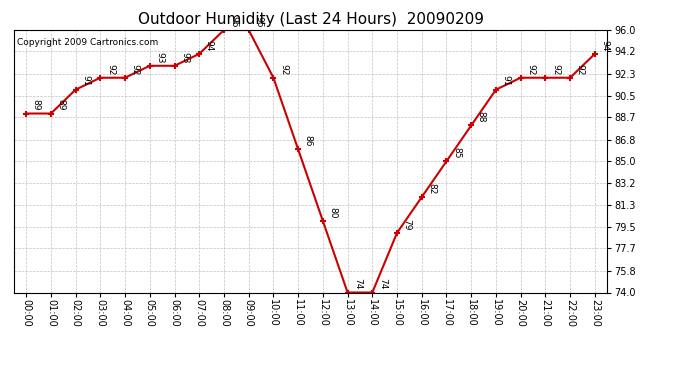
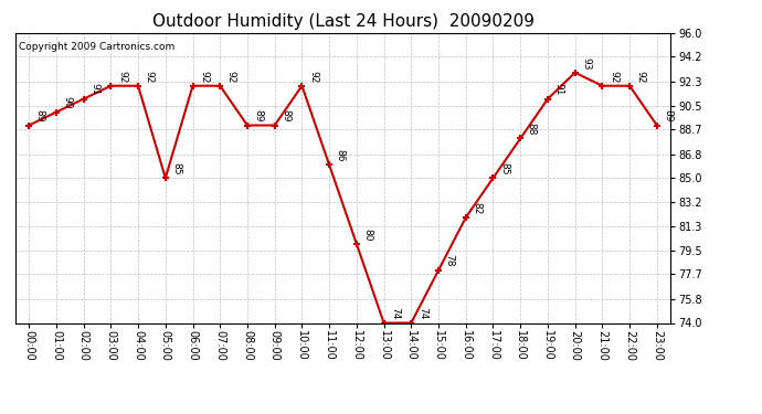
01:00: 89 -> 90
05:00: 93 -> 85
06:00: 93 -> 92
07:00: 94 -> 92
08:00: 96 -> 89
09:00: 96 -> 89
15:00: 79 -> 78
20:00: 92 -> 93
23:00: 94 -> 89
